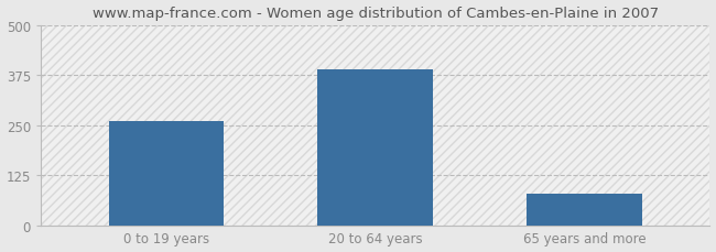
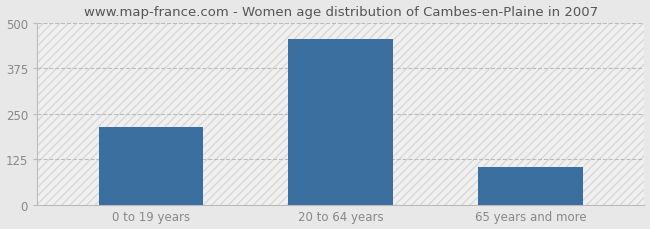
0 to 19 years: 260 -> 215
20 to 64 years: 390 -> 455
65 years and more: 80 -> 105
